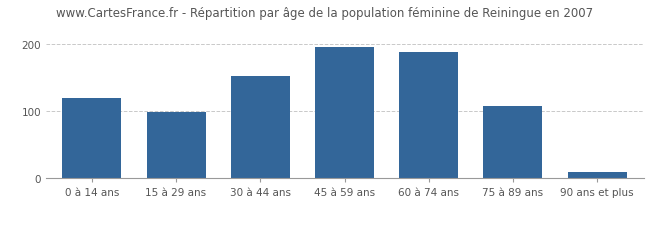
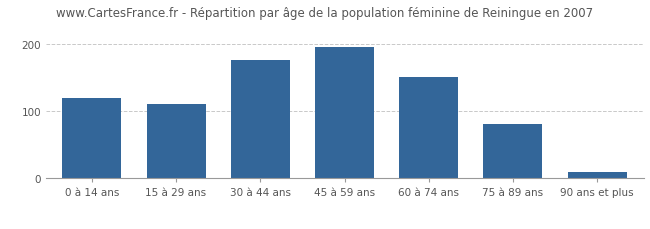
15 à 29 ans: 98 -> 110
30 à 44 ans: 152 -> 175
60 à 74 ans: 188 -> 150
75 à 89 ans: 108 -> 80
